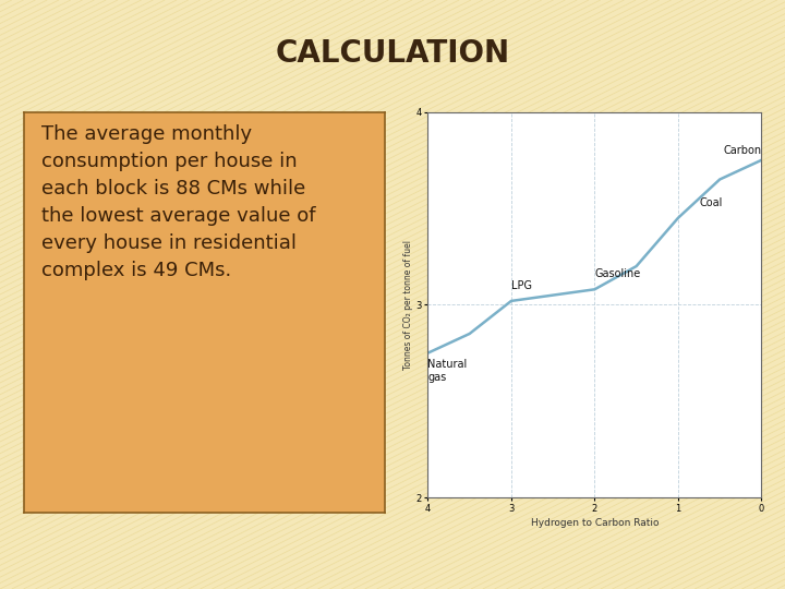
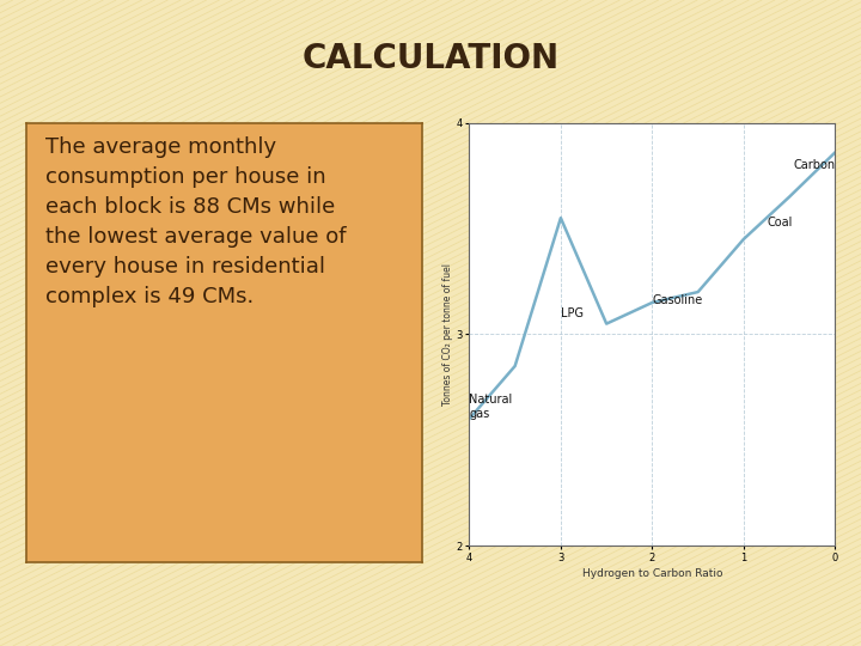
4: 2.75 -> 2.60
3: 3.02 -> 3.55
2: 3.08 -> 3.15
0: 3.75 -> 3.86
